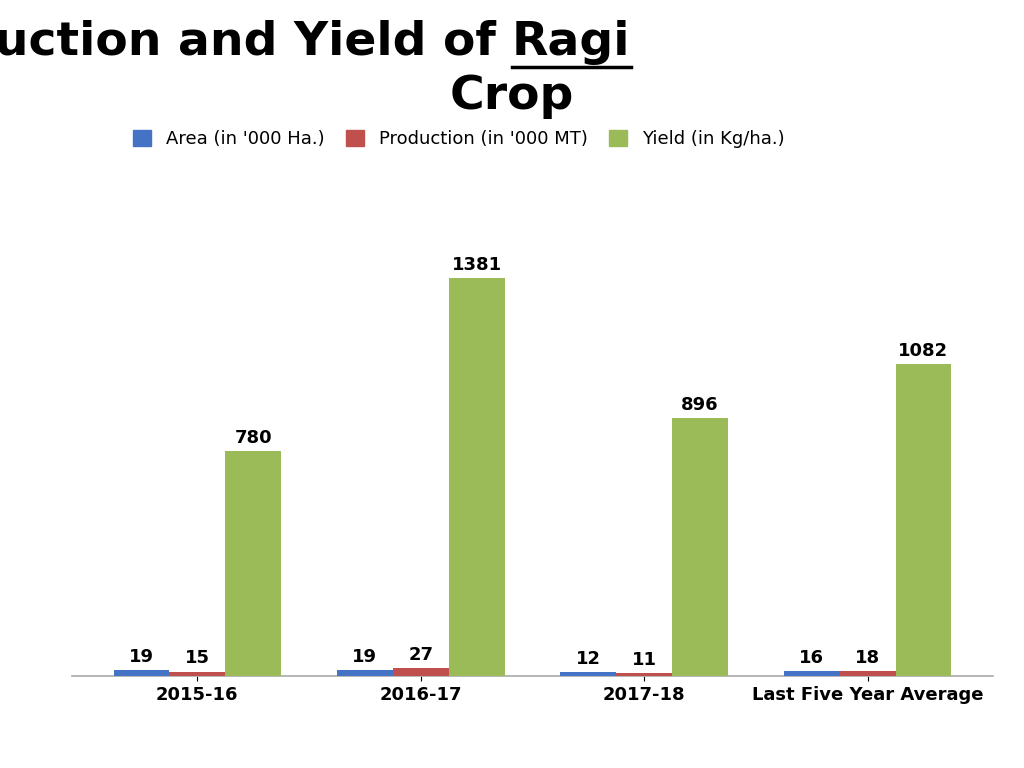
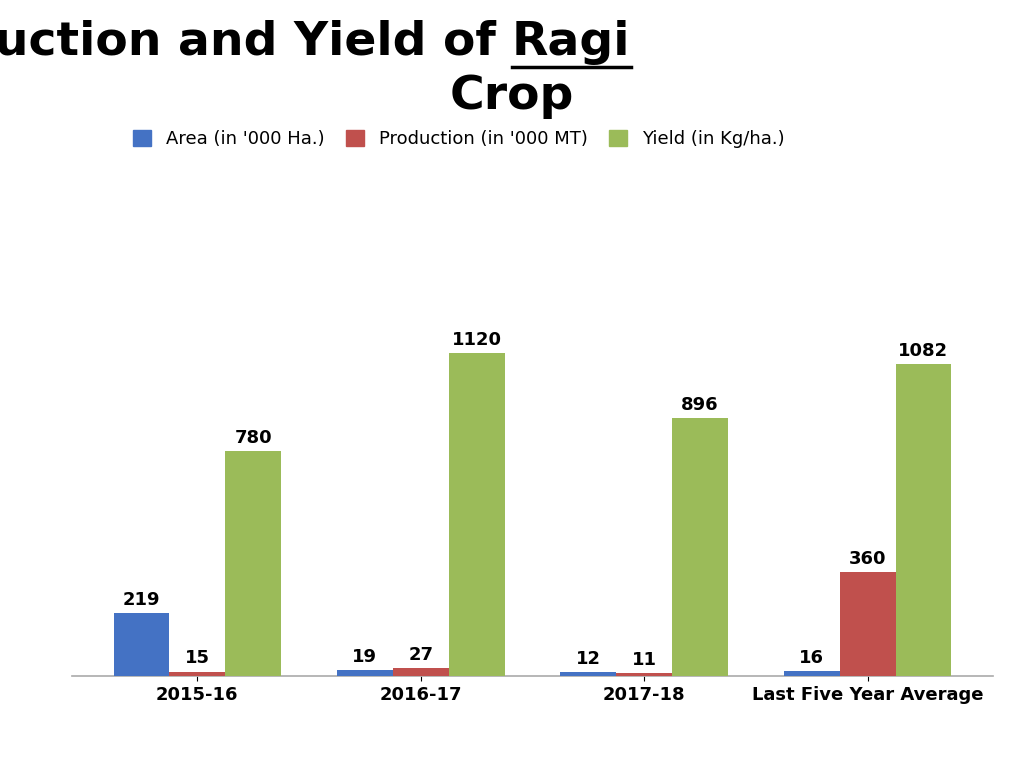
Area (in '000 Ha.)/2015-16: 19 -> 219
Yield (in Kg/ha.)/2016-17: 1381 -> 1120
Production (in '000 MT)/Last Five Year Average: 18 -> 360
